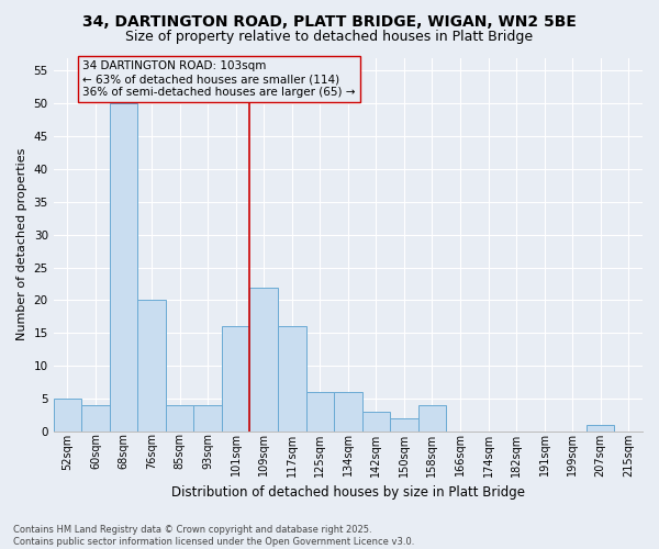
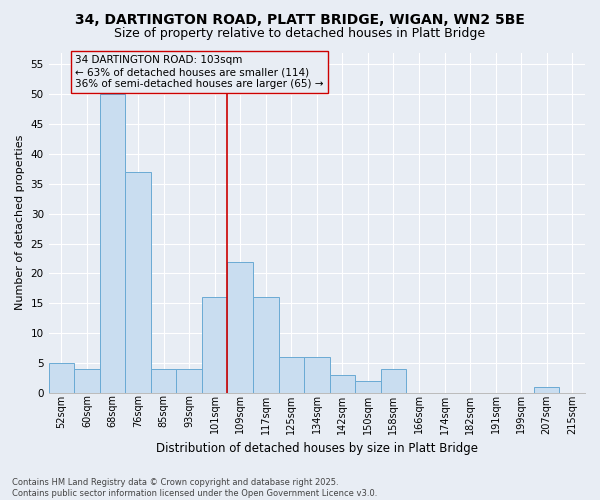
76sqm: 20 -> 37
